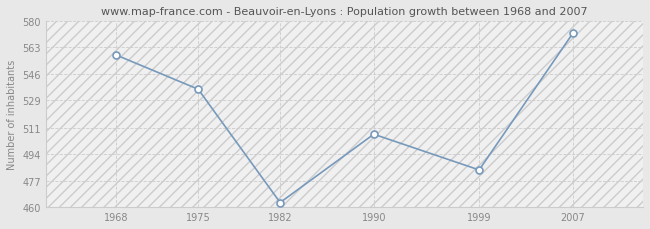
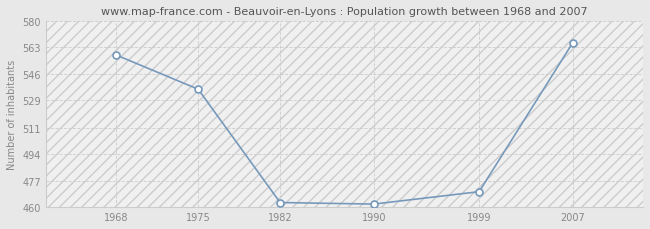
1990: 507 -> 462
1999: 484 -> 470
2007: 572 -> 566
